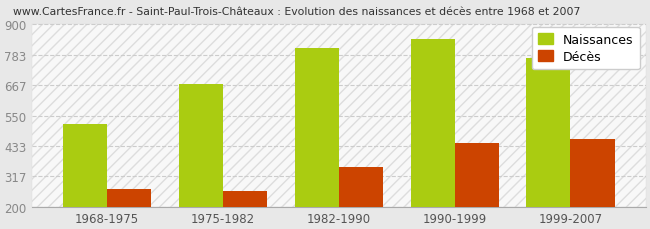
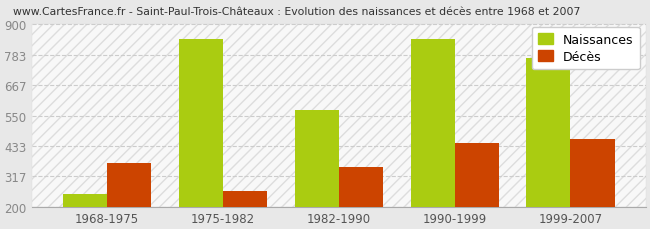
Naissances/1968-1975: 519 -> 250
Décès/1968-1975: 268 -> 370
Naissances/1975-1982: 672 -> 845
Naissances/1982-1990: 810 -> 570
